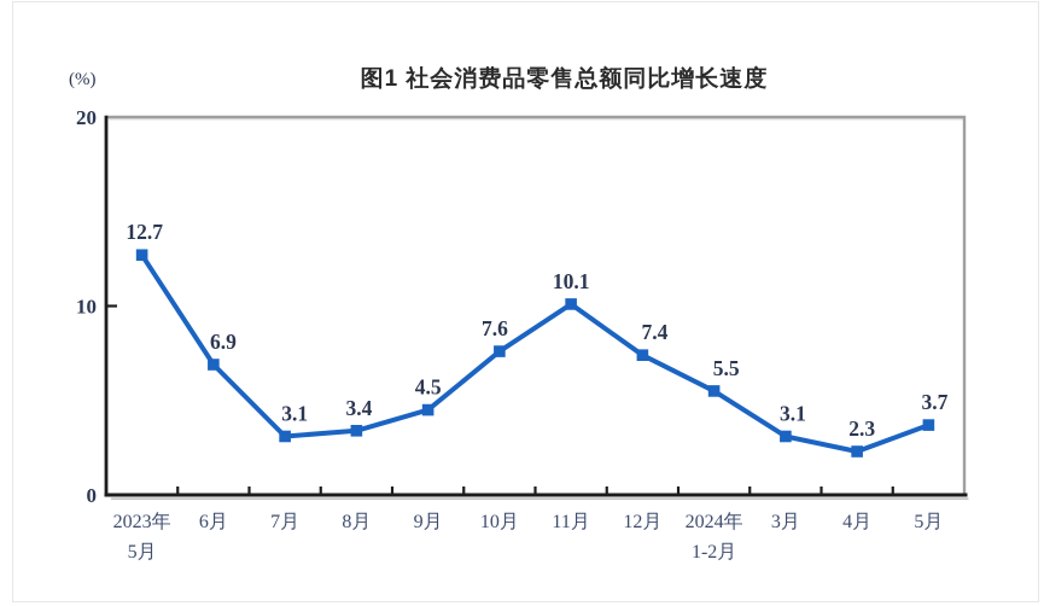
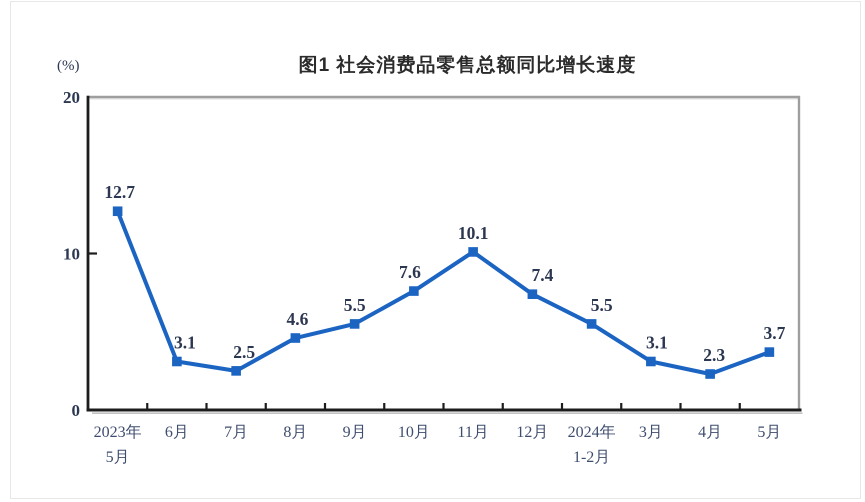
6月: 6.9 -> 3.1
7月: 3.1 -> 2.5
8月: 3.4 -> 4.6
9月: 4.5 -> 5.5
